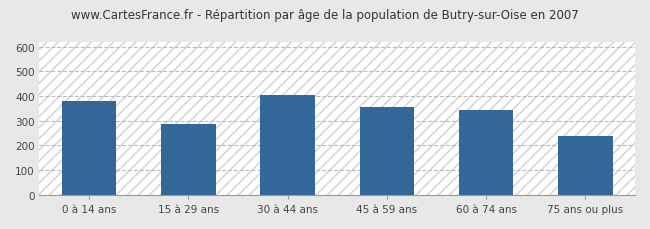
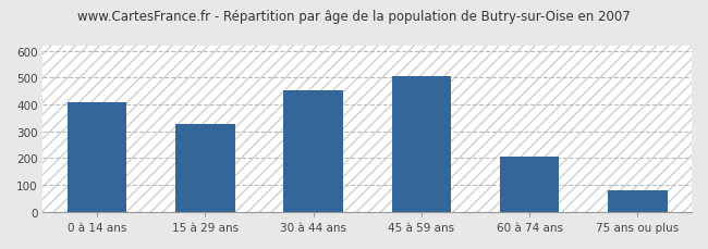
0 à 14 ans: 380 -> 407
15 à 29 ans: 285 -> 326
30 à 44 ans: 405 -> 453
45 à 59 ans: 355 -> 506
60 à 74 ans: 345 -> 207
75 ans ou plus: 240 -> 82
